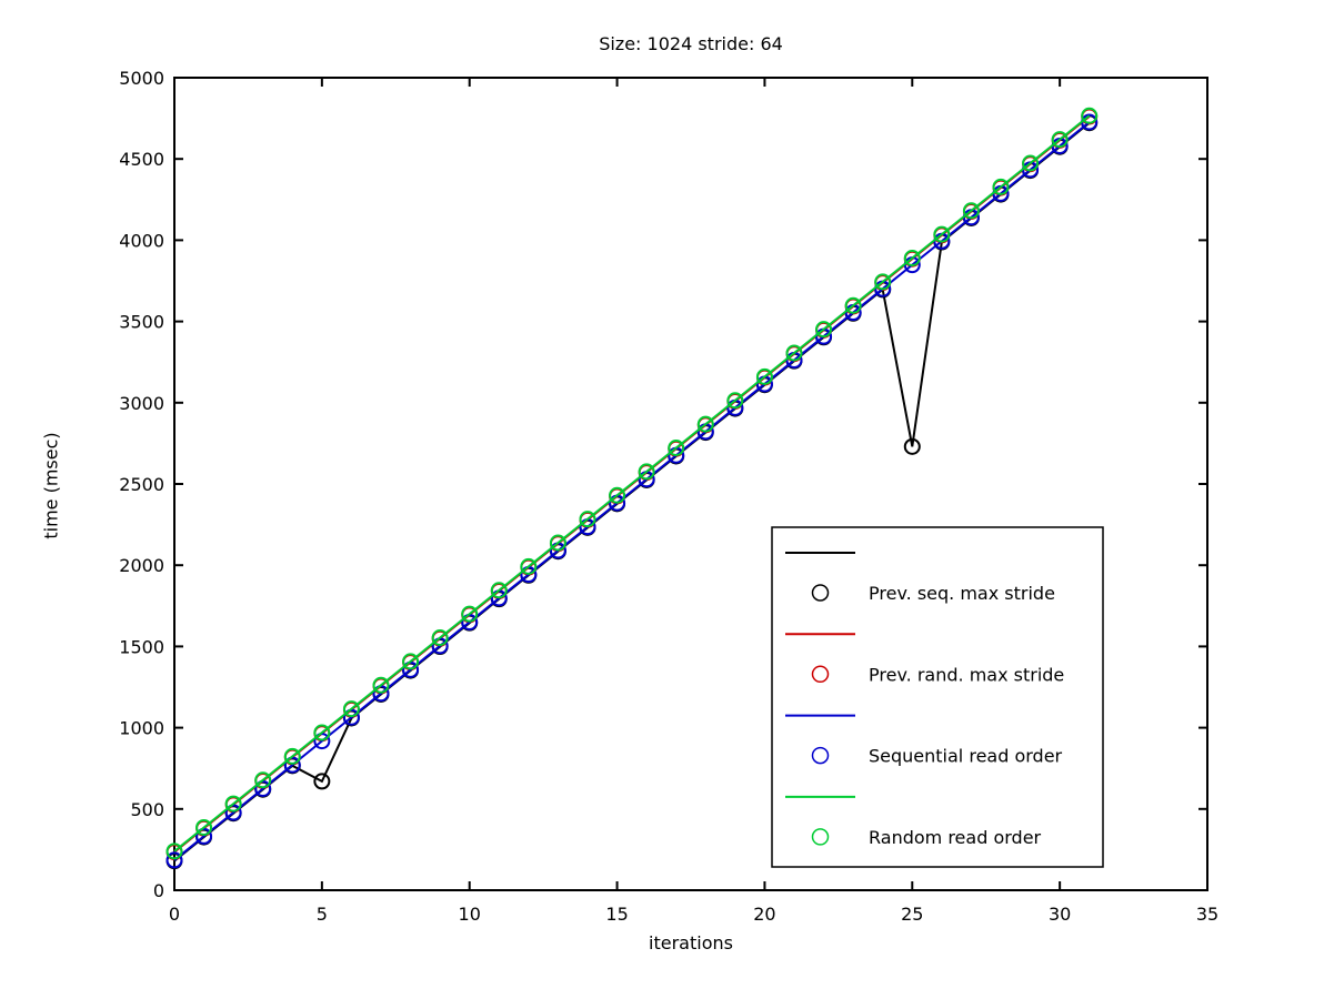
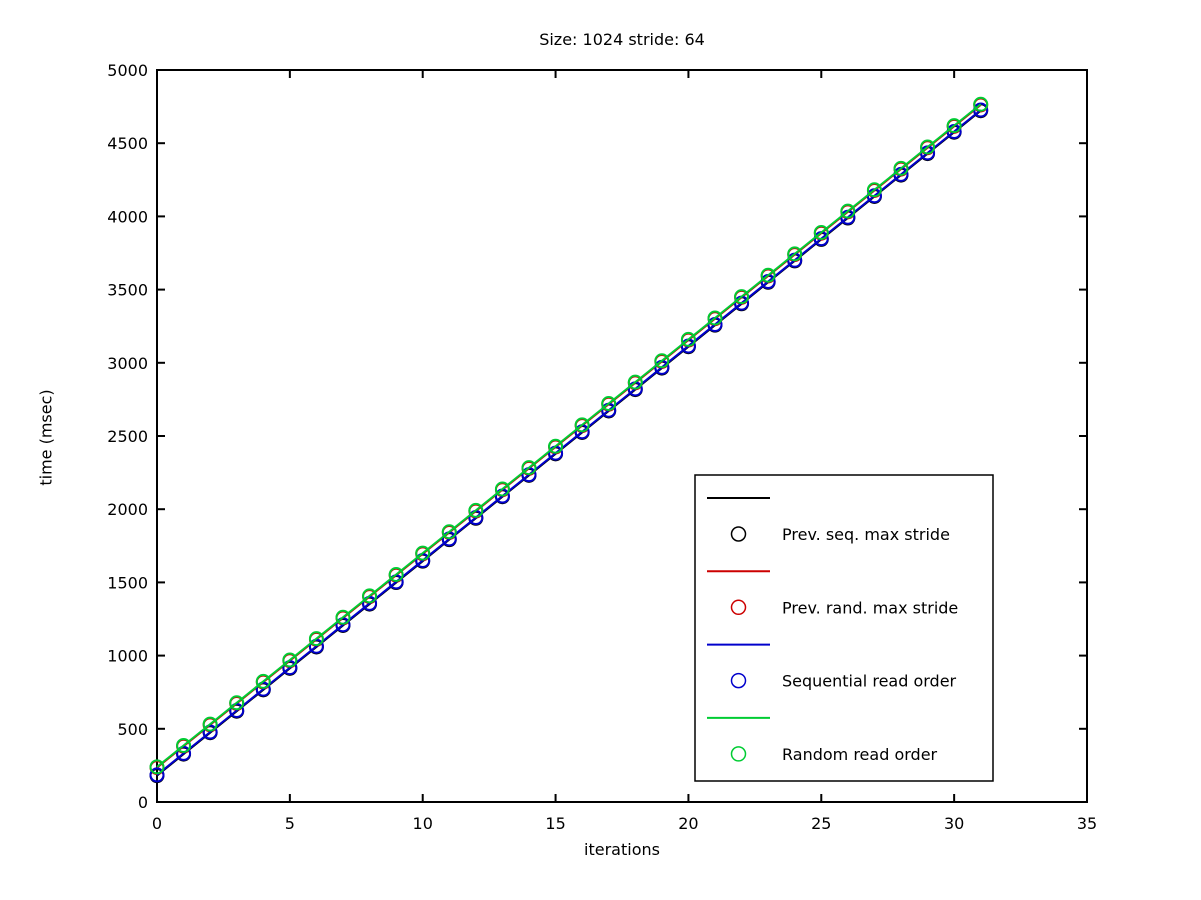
Prev. seq. max stride/5: 670 -> 910
Prev. seq. max stride/25: 2730 -> 3840
